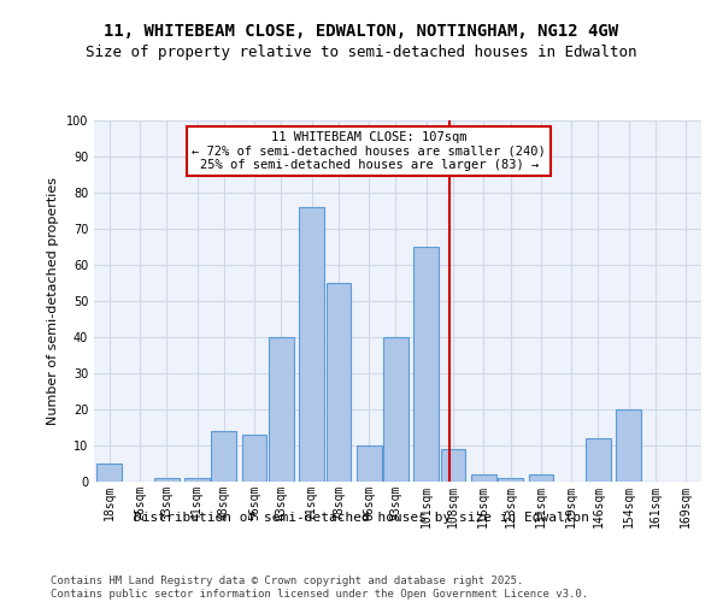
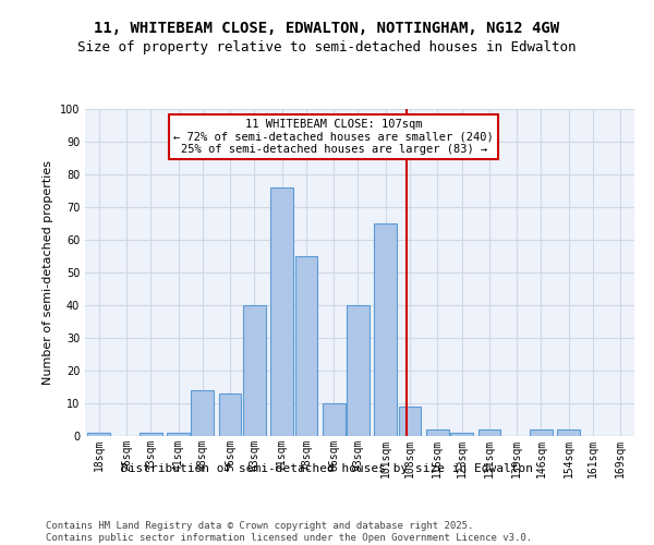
18sqm: 5 -> 1
146sqm: 12 -> 2
154sqm: 20 -> 2
